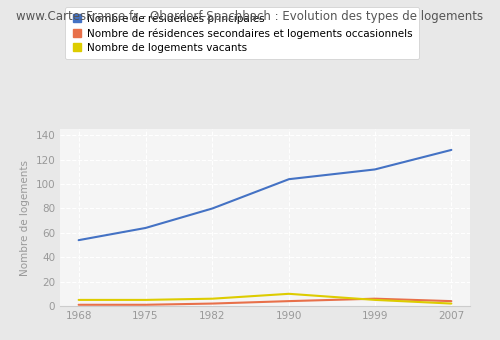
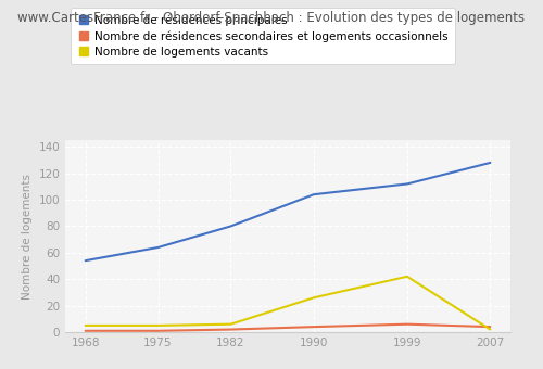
Nombre de logements vacants/1990: 10 -> 26
Nombre de logements vacants/1999: 5 -> 42
